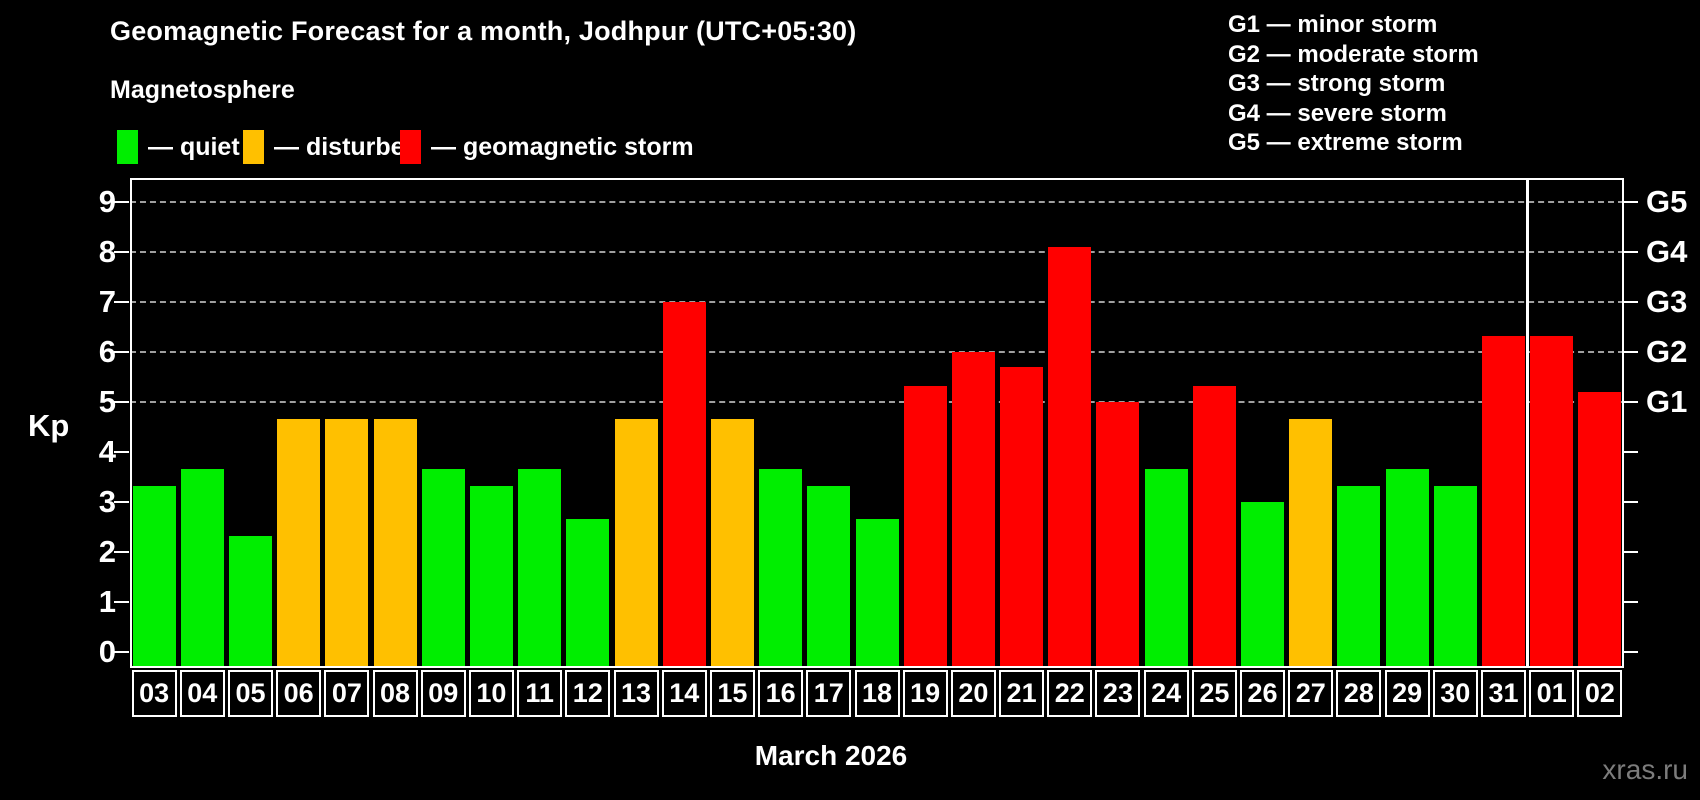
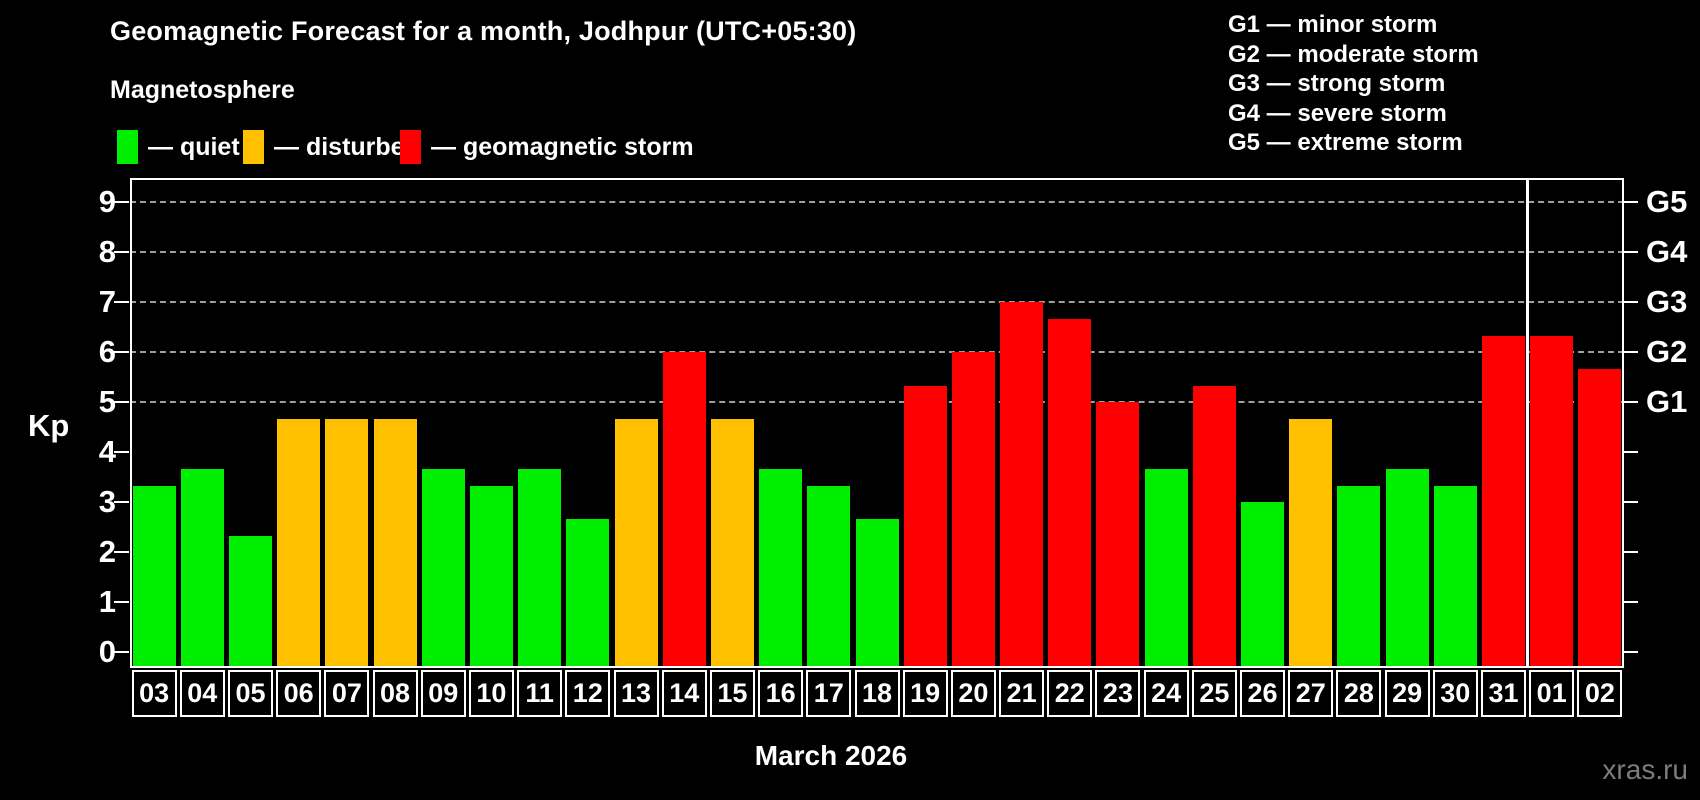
14: 7.0 -> 6.0
21: 5.7 -> 7.0
22: 8.1 -> 6.7
02: 5.2 -> 5.7
